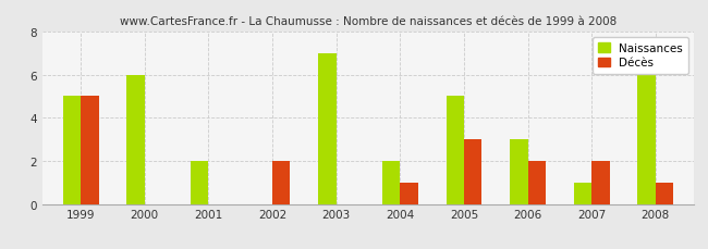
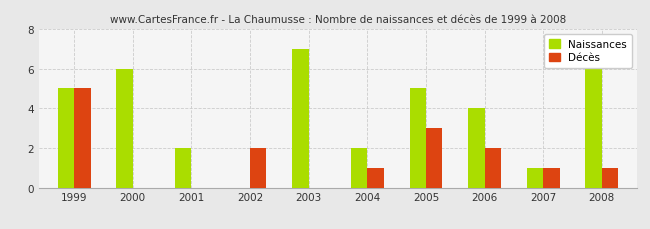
Naissances/2006: 3 -> 4
Décès/2007: 2 -> 1
